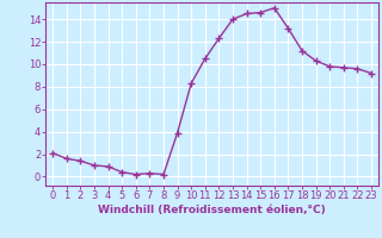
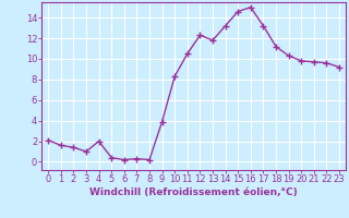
4: 0.9 -> 2.0
13: 14.0 -> 11.8
14: 14.5 -> 13.2
